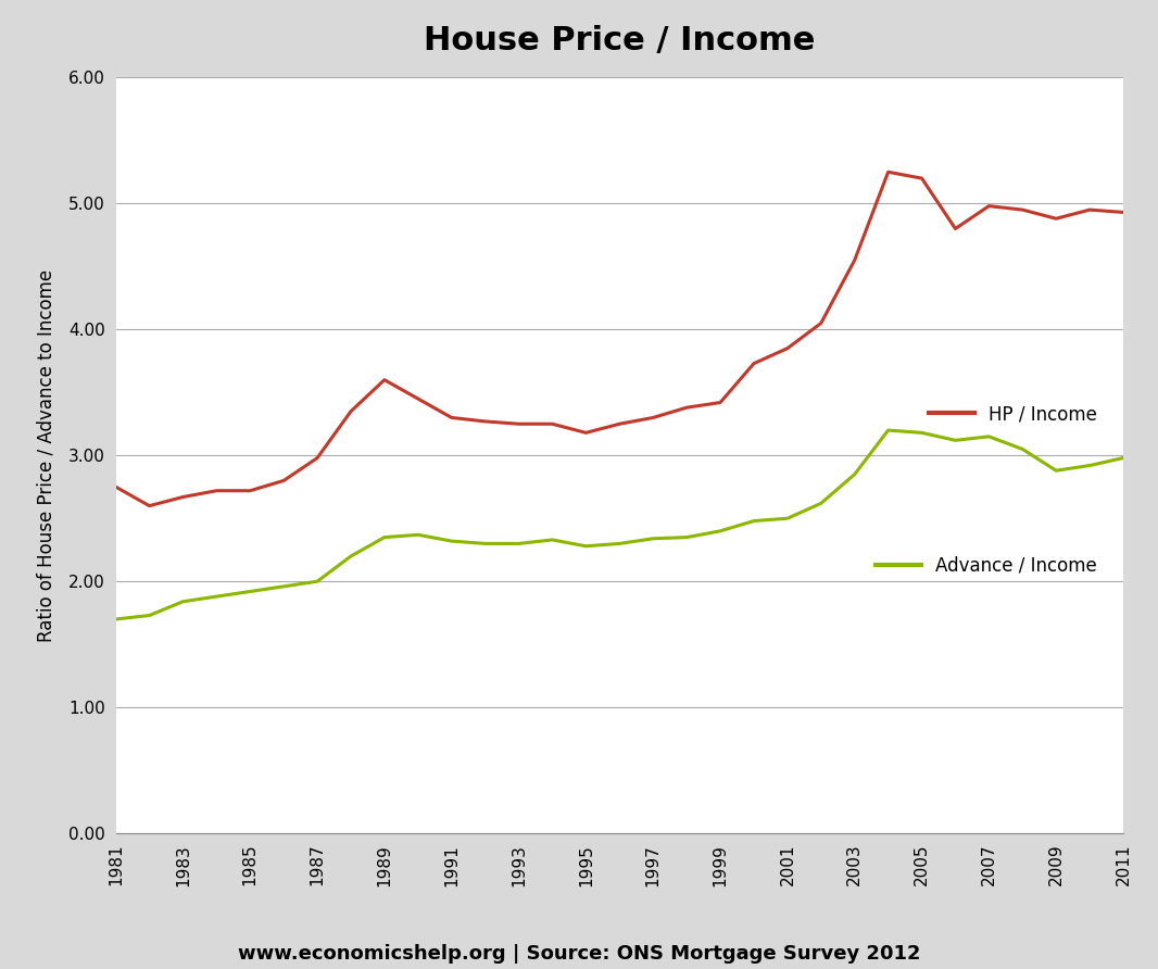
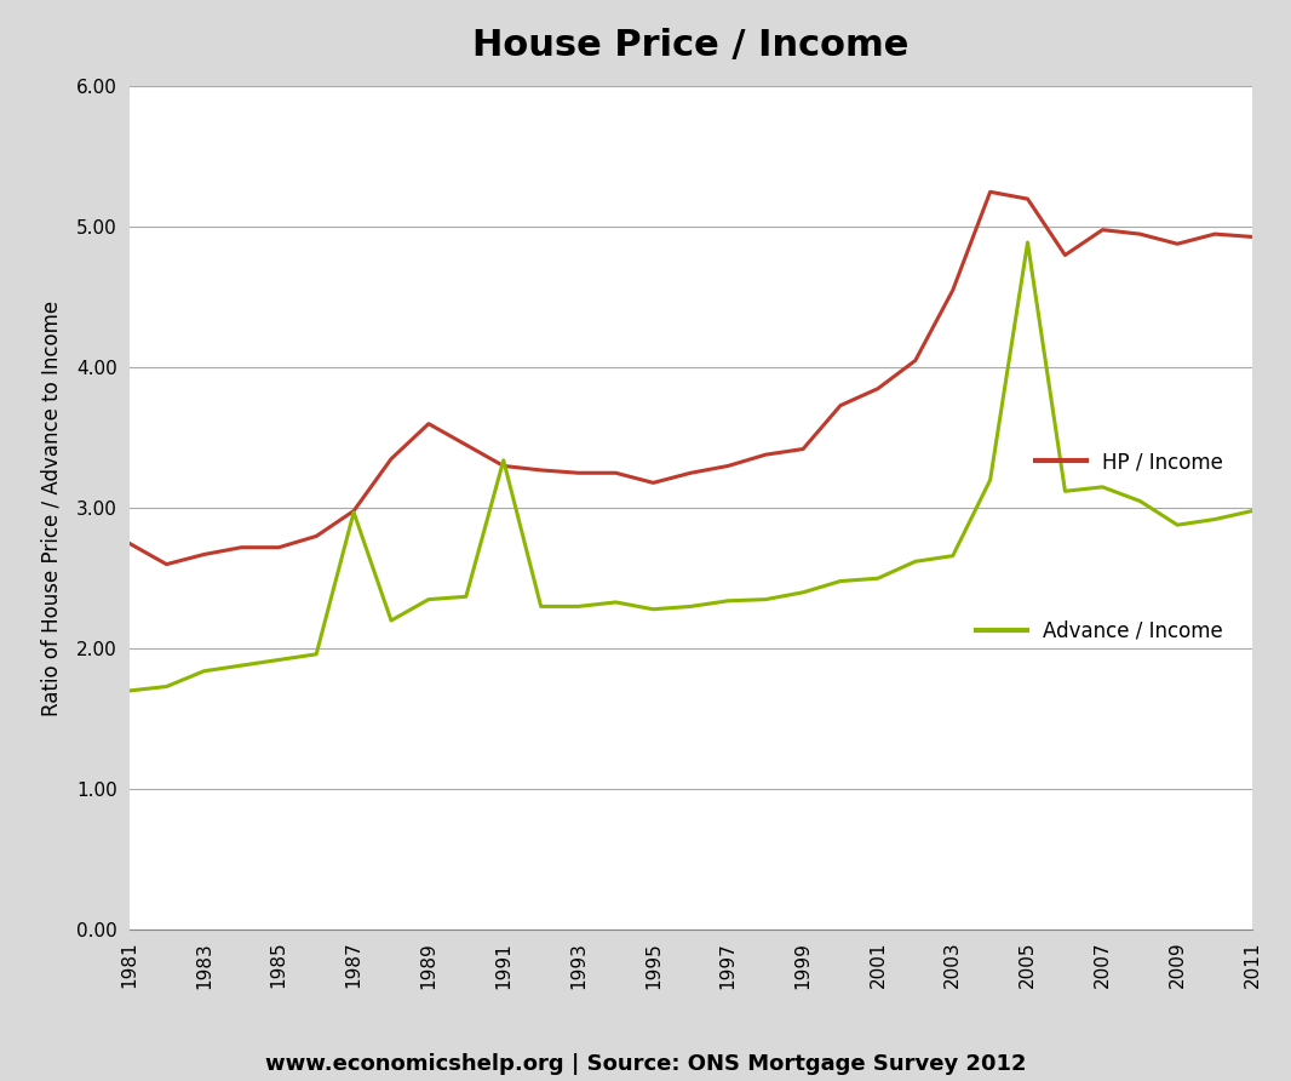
Advance / Income/1987: 2.00 -> 2.97
Advance / Income/1991: 2.32 -> 3.34
Advance / Income/2003: 2.85 -> 2.66
Advance / Income/2005: 3.18 -> 4.89
